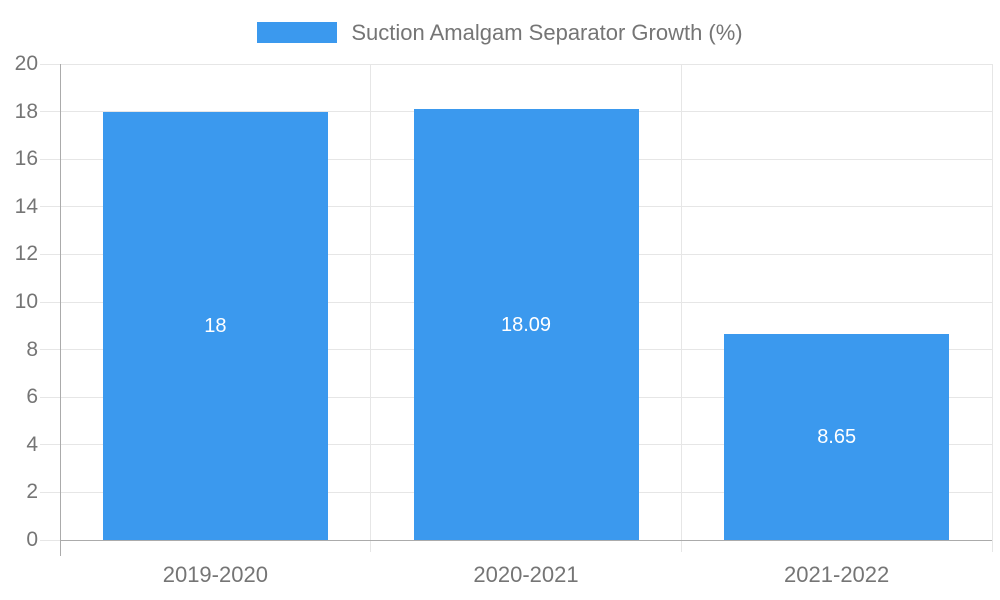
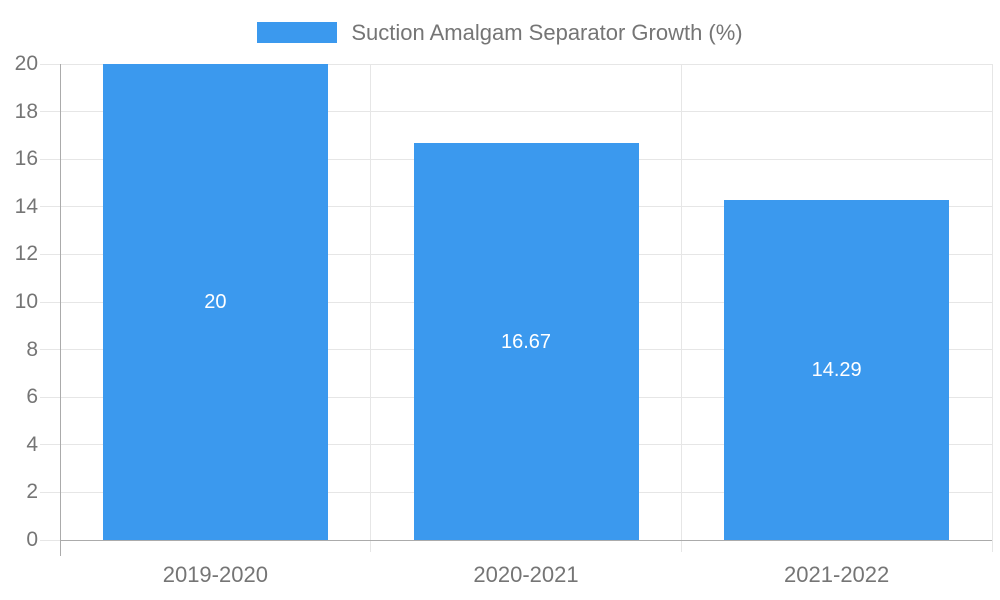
2019-2020: 18 -> 20
2020-2021: 18.09 -> 16.67
2021-2022: 8.65 -> 14.29
